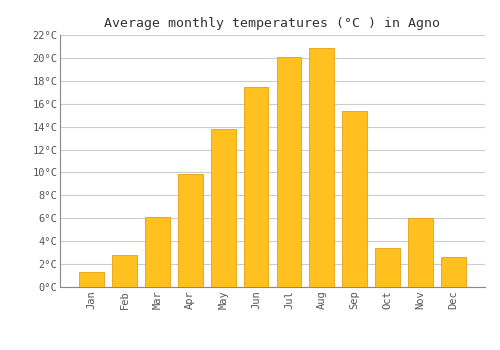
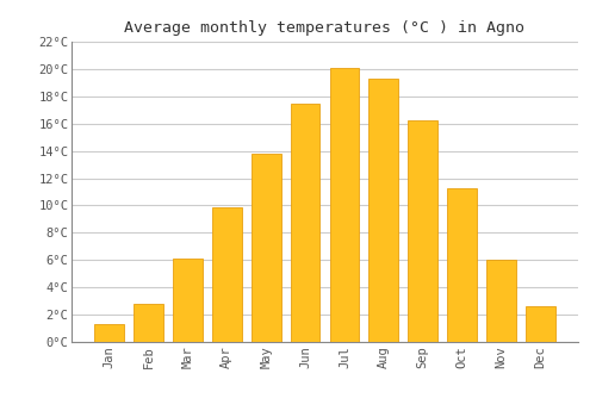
Aug: 20.9°C -> 19.3°C
Sep: 15.4°C -> 16.2°C
Oct: 3.4°C -> 11.3°C
